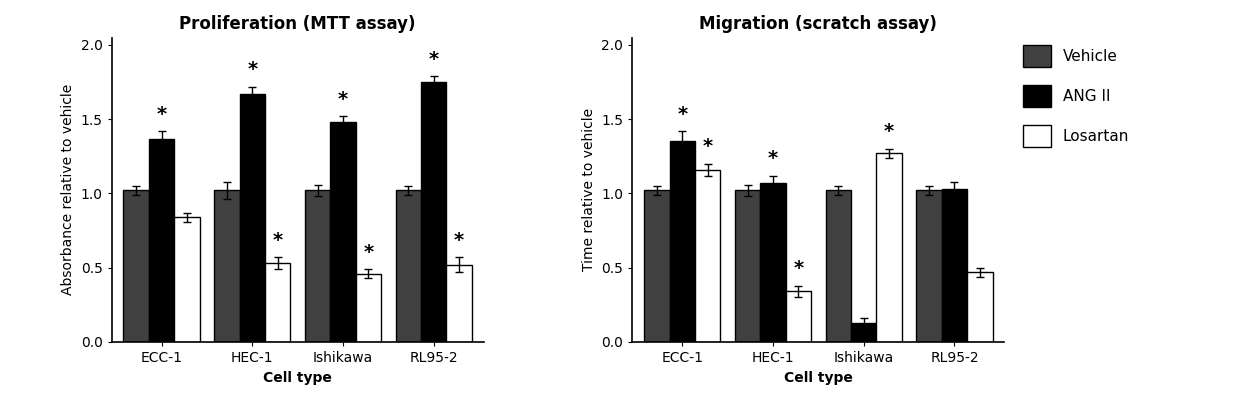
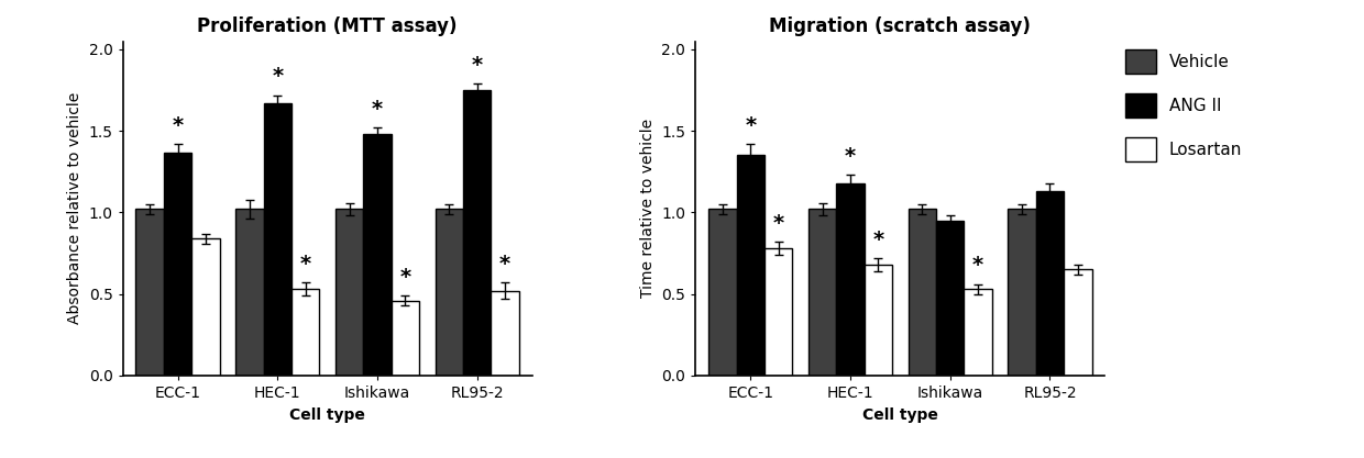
Migration (scratch assay)/Losartan/ECC-1: 1.16 -> 0.78
Migration (scratch assay)/ANG II/HEC-1: 1.07 -> 1.18
Migration (scratch assay)/Losartan/HEC-1: 0.34 -> 0.68
Migration (scratch assay)/ANG II/Ishikawa: 0.13 -> 0.95
Migration (scratch assay)/Losartan/Ishikawa: 1.27 -> 0.53
Migration (scratch assay)/ANG II/RL95-2: 1.03 -> 1.13
Migration (scratch assay)/Losartan/RL95-2: 0.47 -> 0.65
